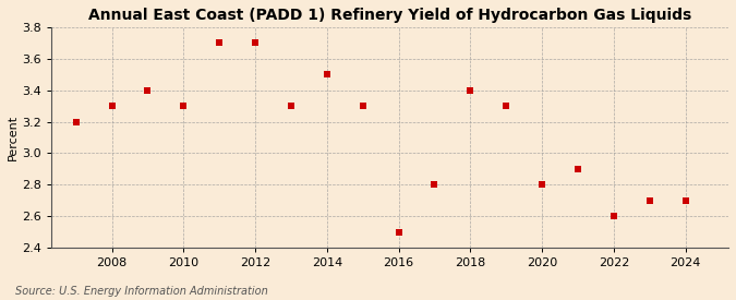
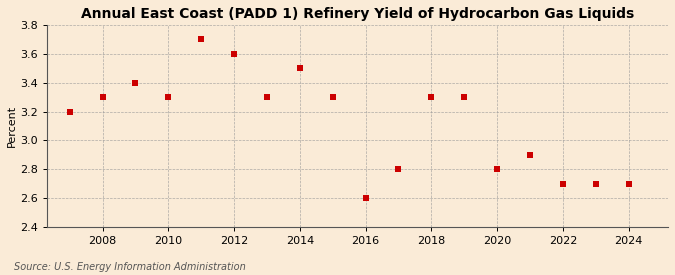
2012: 3.7 -> 3.6
2016: 2.5 -> 2.6
2018: 3.4 -> 3.3
2022: 2.6 -> 2.7
